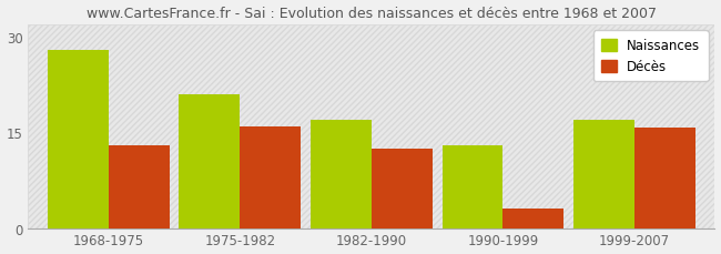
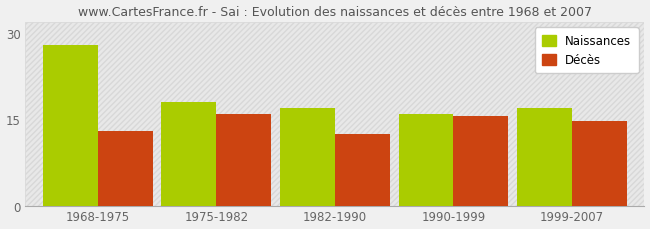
Naissances/1975-1982: 21 -> 18
Naissances/1990-1999: 13 -> 16
Décès/1990-1999: 3.0 -> 15.5
Décès/1999-2007: 15.8 -> 14.7
